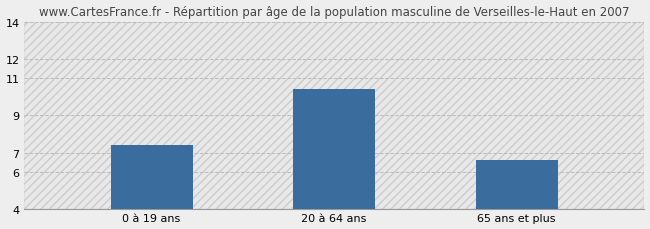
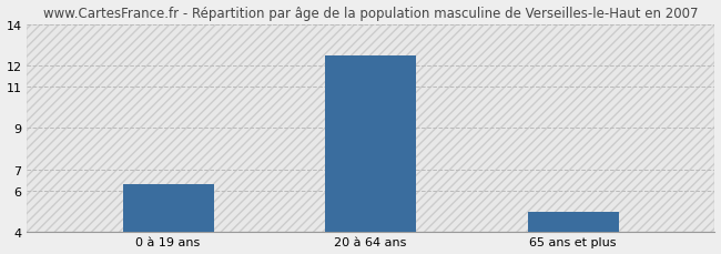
0 à 19 ans: 7.4 -> 6.3
20 à 64 ans: 10.4 -> 12.5
65 ans et plus: 6.6 -> 5.0
